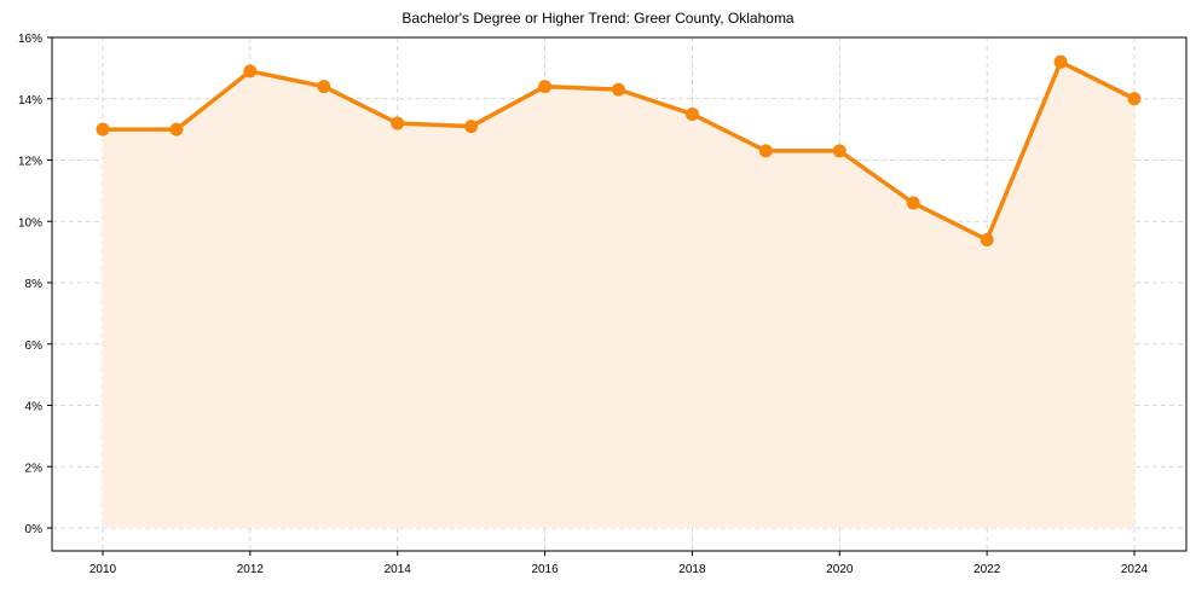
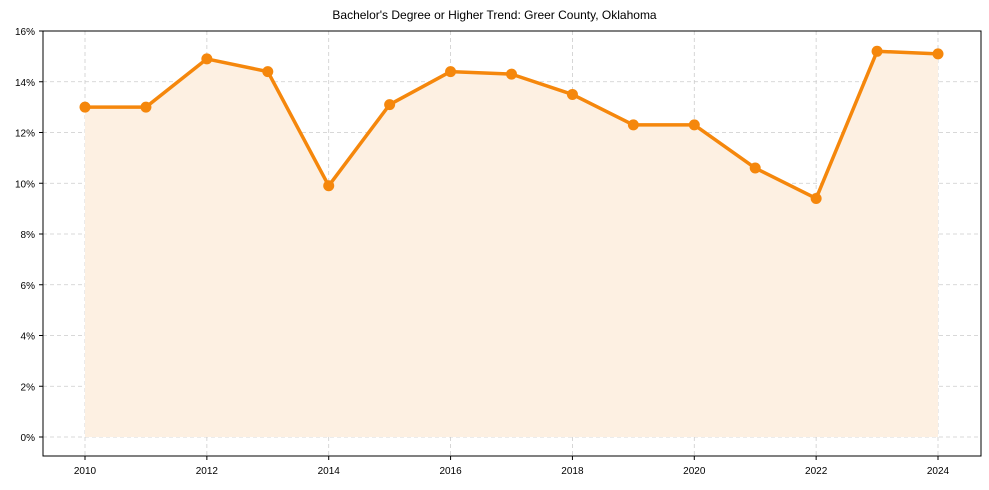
2014: 13.2% -> 9.9%
2024: 14.0% -> 15.1%
